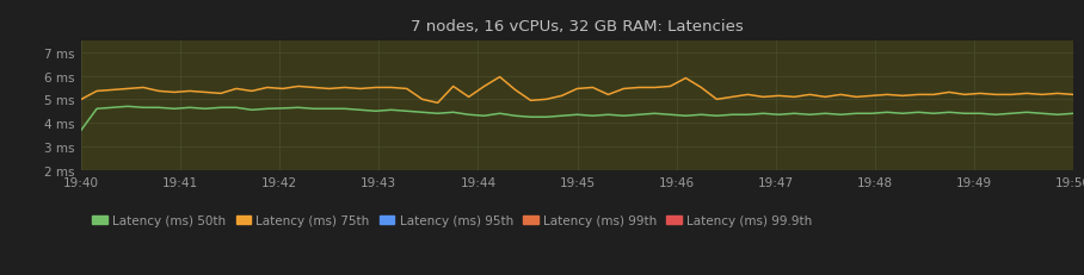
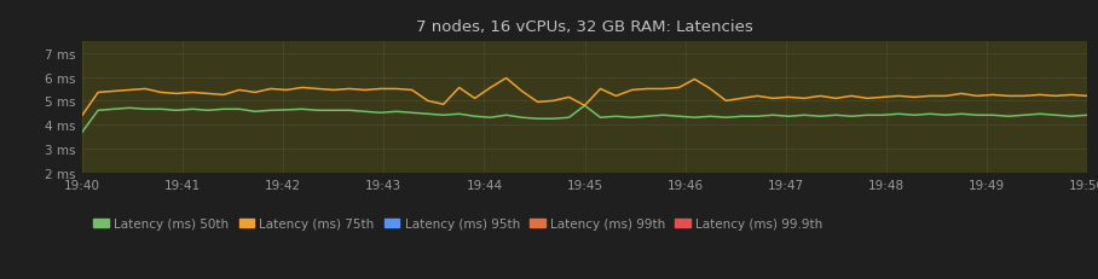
Latency (ms) 75th/19:40: 5.0 ms -> 4.4 ms
Latency (ms) 50th/19:45: 4.3 ms -> 4.8 ms
Latency (ms) 75th/19:45: 5.5 ms -> 4.8 ms
